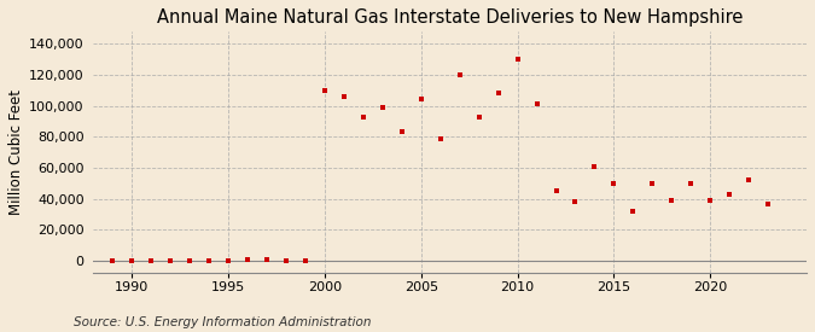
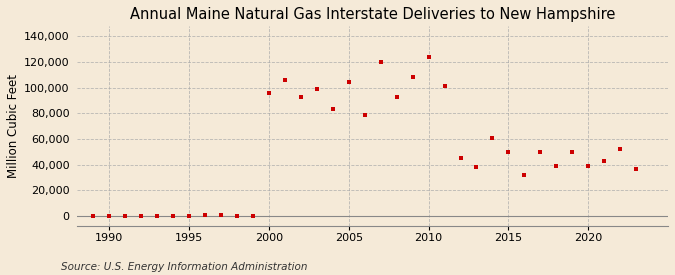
2000: 110,000 -> 96,000
2010: 130,000 -> 124,000
